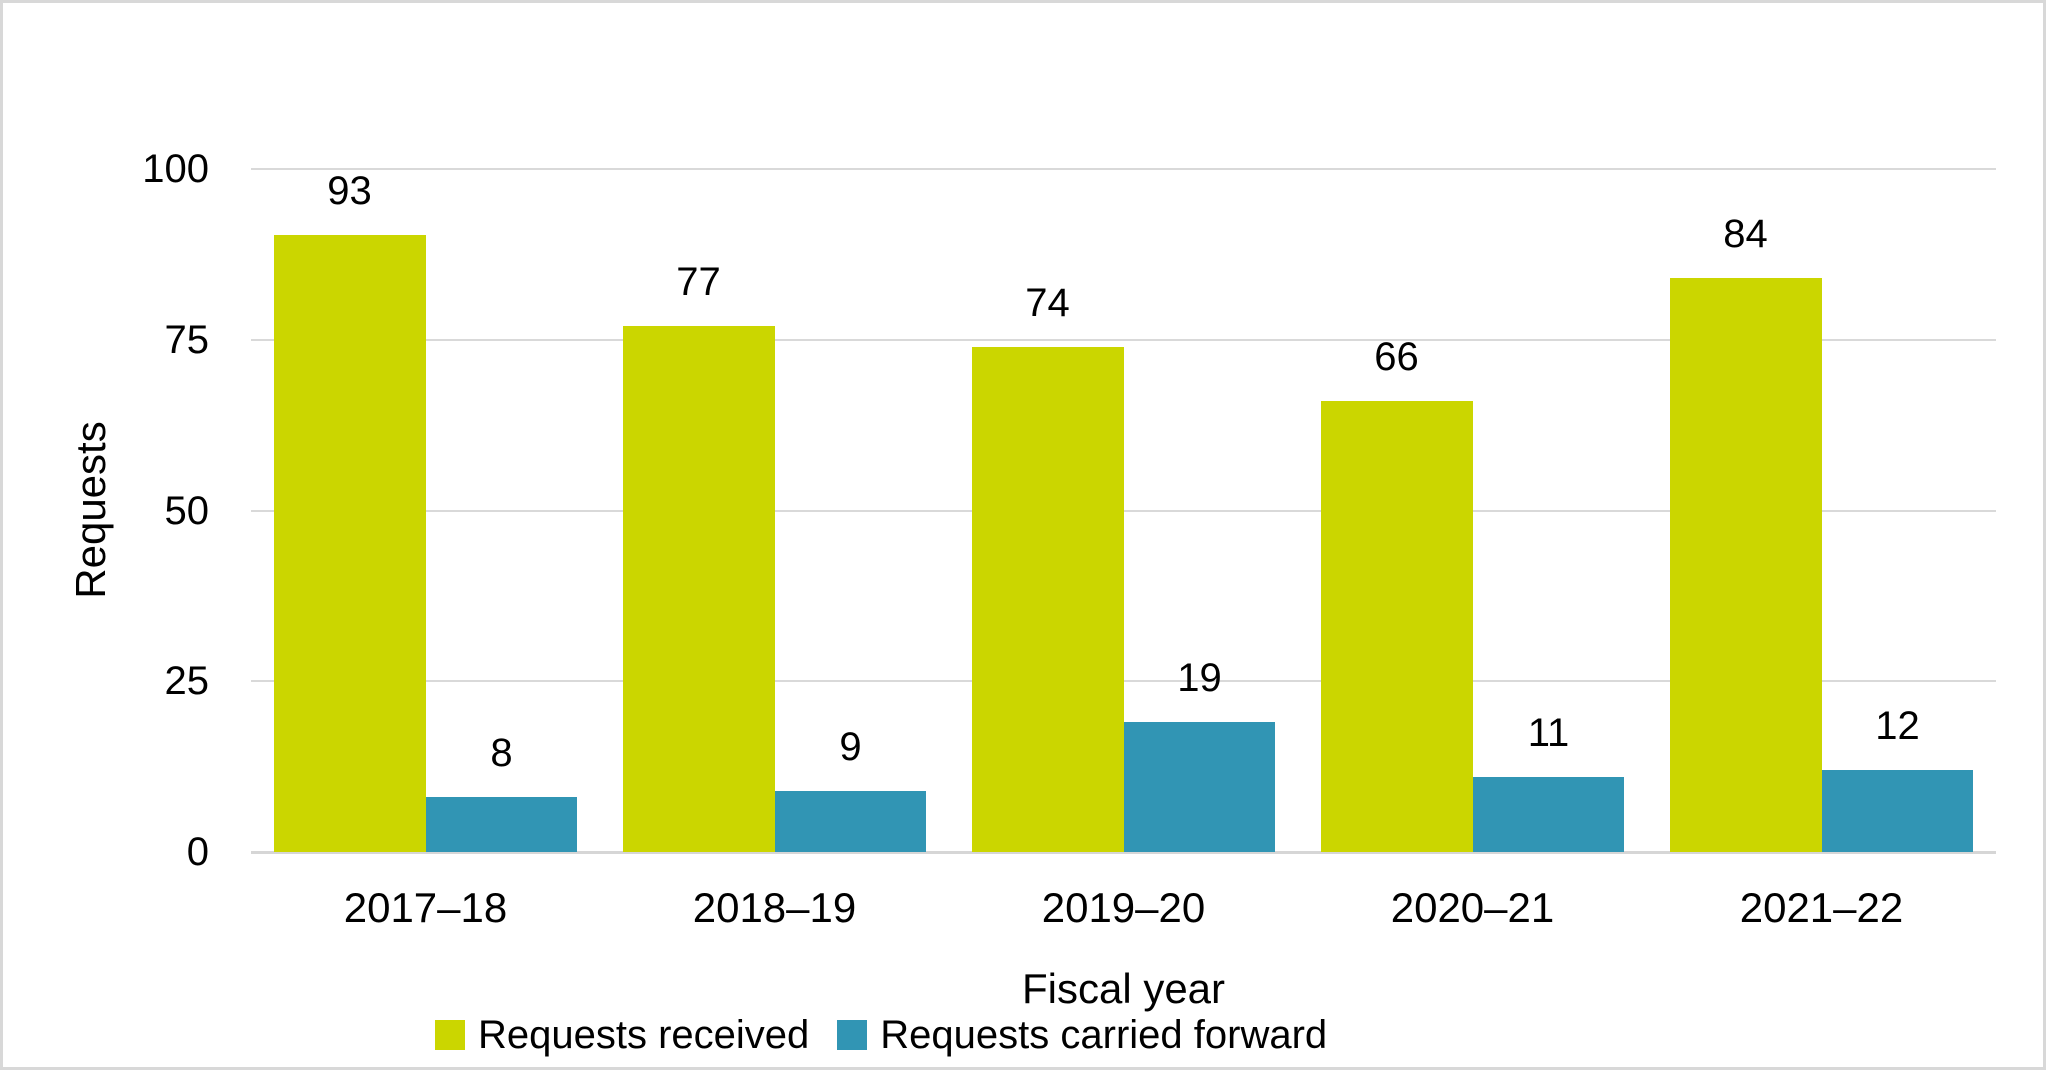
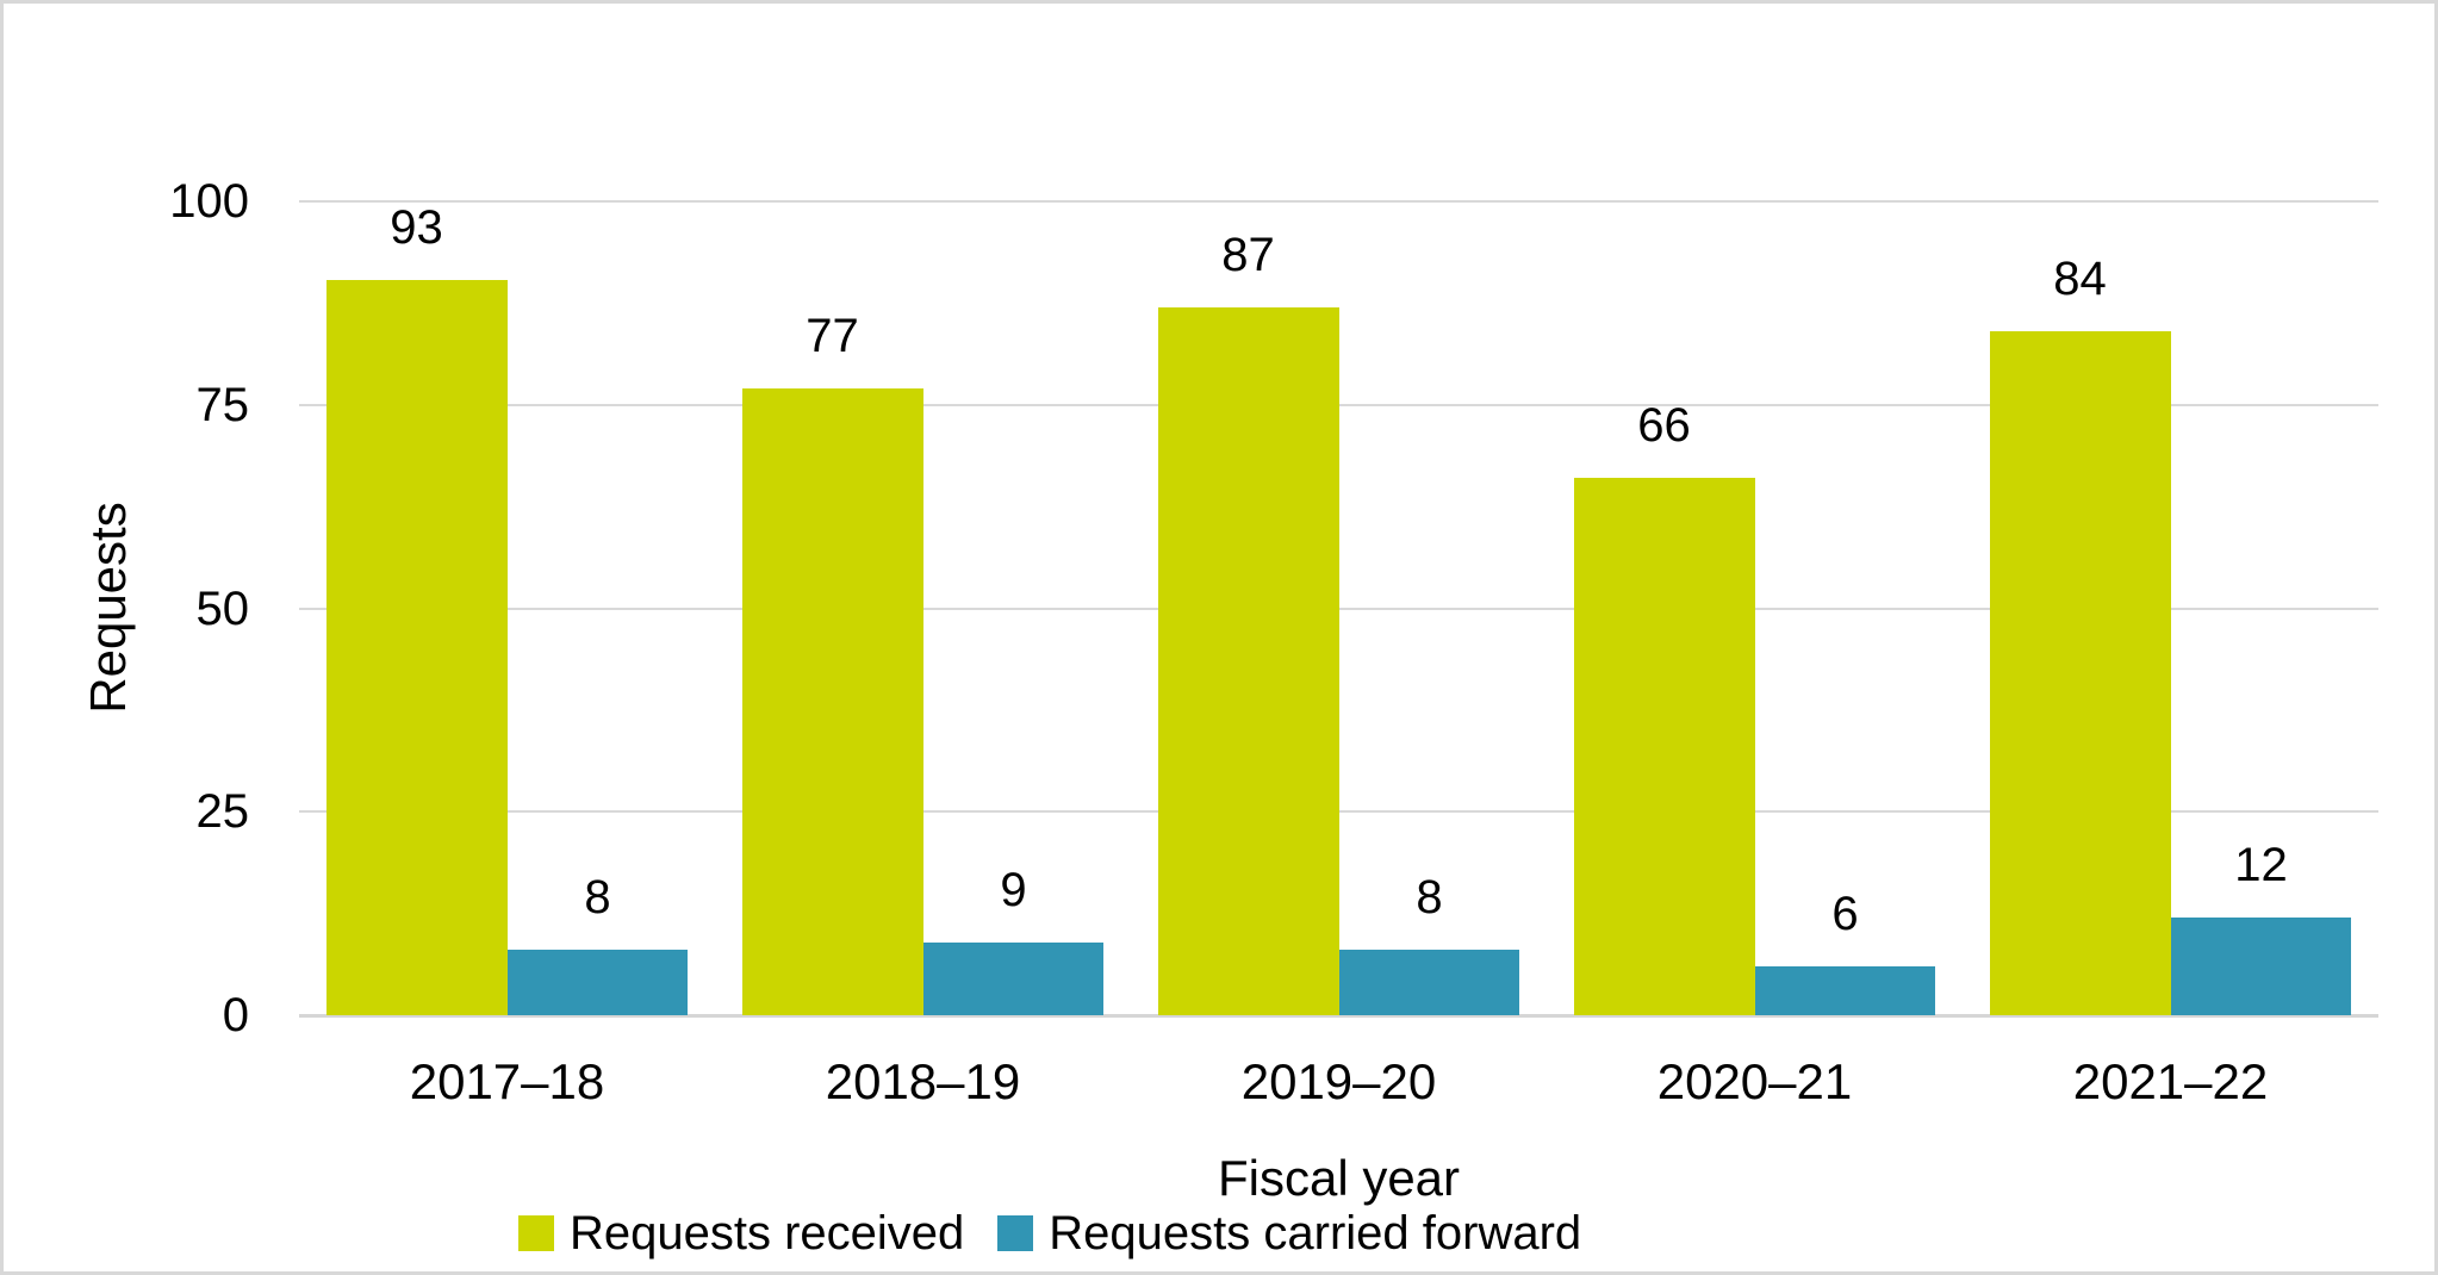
Requests received/2019–20: 74 -> 87
Requests carried forward/2019–20: 19 -> 8
Requests carried forward/2020–21: 11 -> 6
